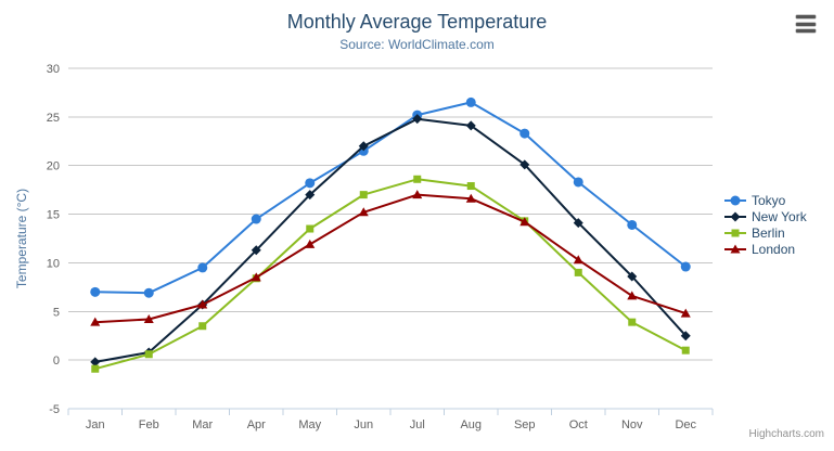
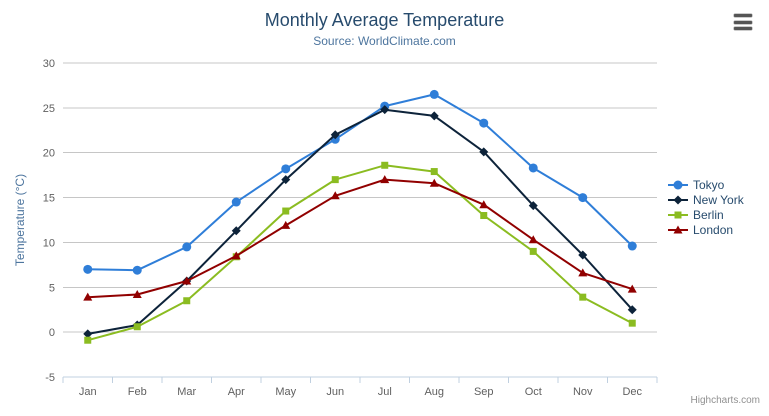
Berlin/Sep: 14 -> 13
Tokyo/Nov: 14 -> 15
